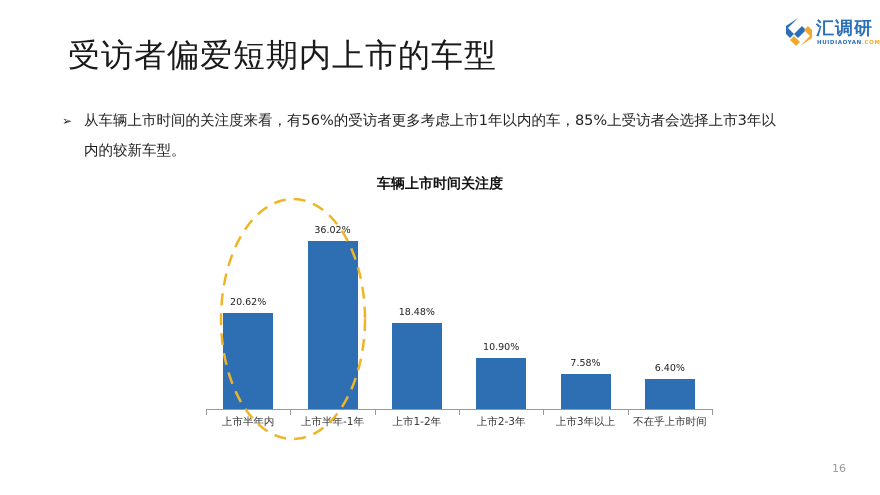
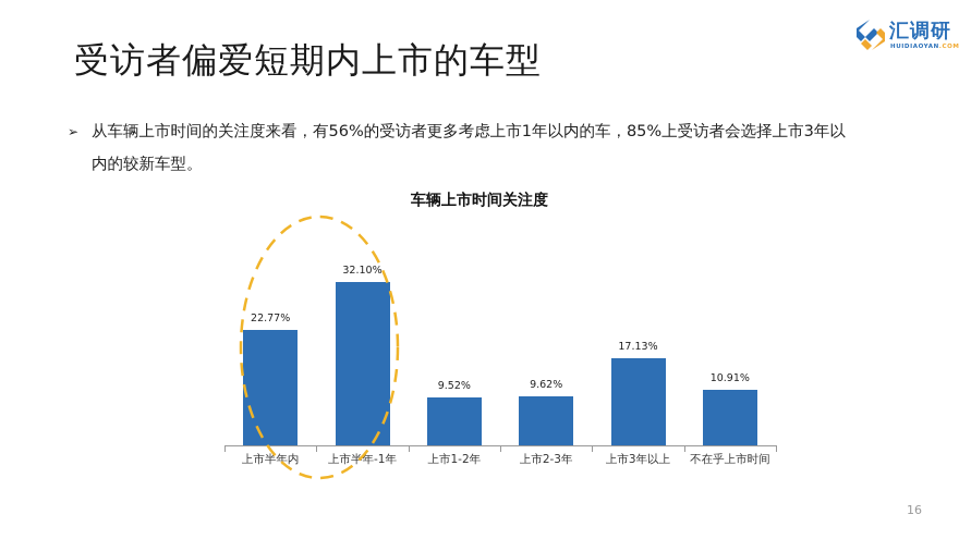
上市半年内: 20.62% -> 22.77%
上市半年-1年: 36.02% -> 32.10%
上市1-2年: 18.48% -> 9.52%
上市2-3年: 10.90% -> 9.62%
上市3年以上: 7.58% -> 17.13%
不在乎上市时间: 6.40% -> 10.91%
